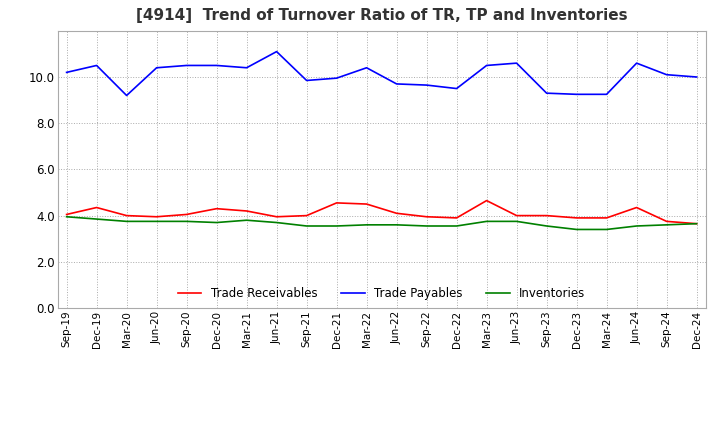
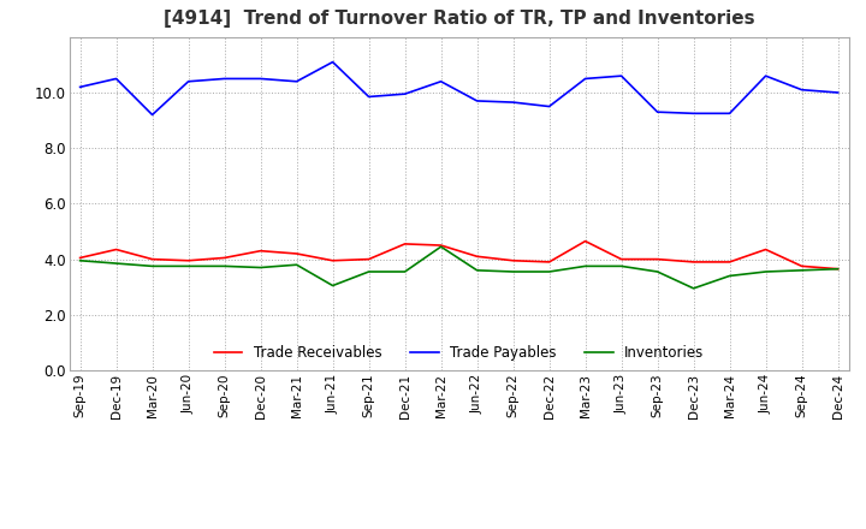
Inventories/Jun-21: 3.70 -> 3.05
Inventories/Mar-22: 3.60 -> 4.45
Inventories/Dec-23: 3.40 -> 2.95
